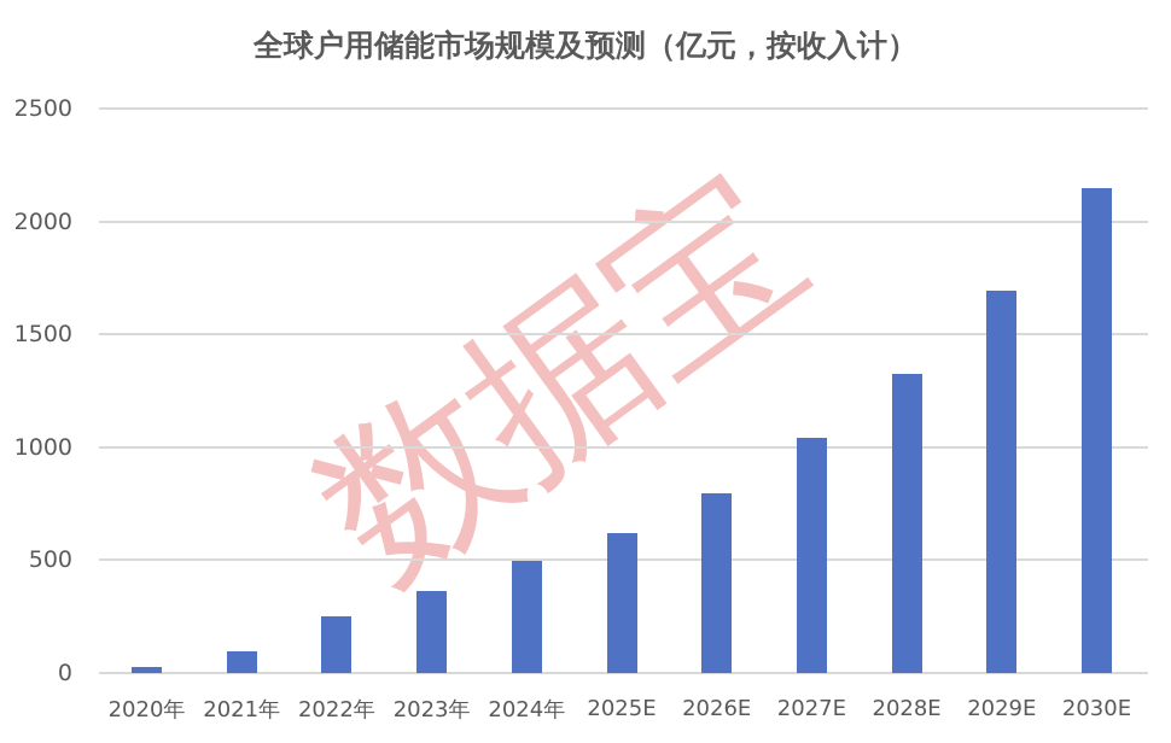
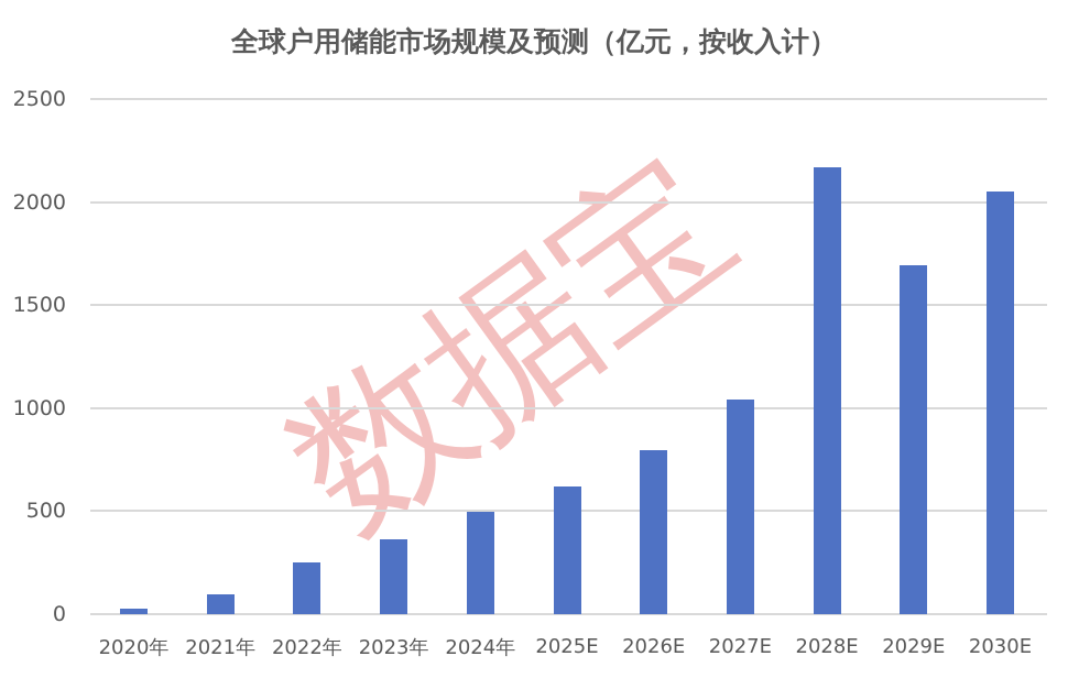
2028E: 1320 -> 2170
2030E: 2150 -> 2050
